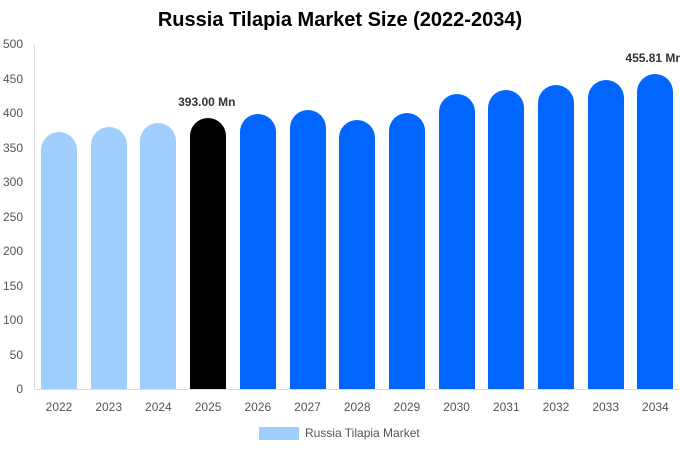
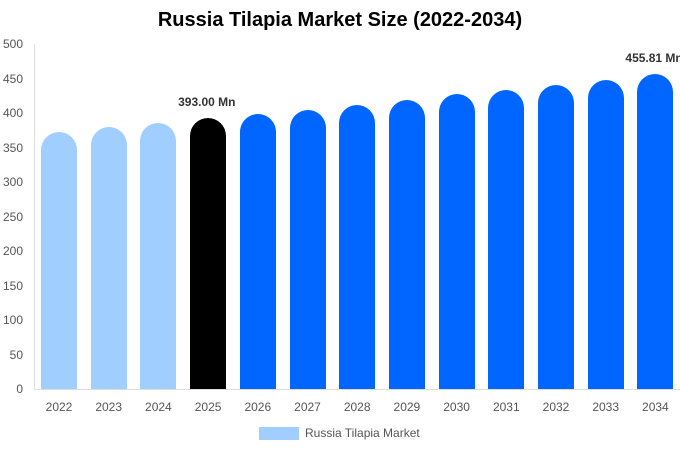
2028: 390 -> 410
2029: 400 -> 420
